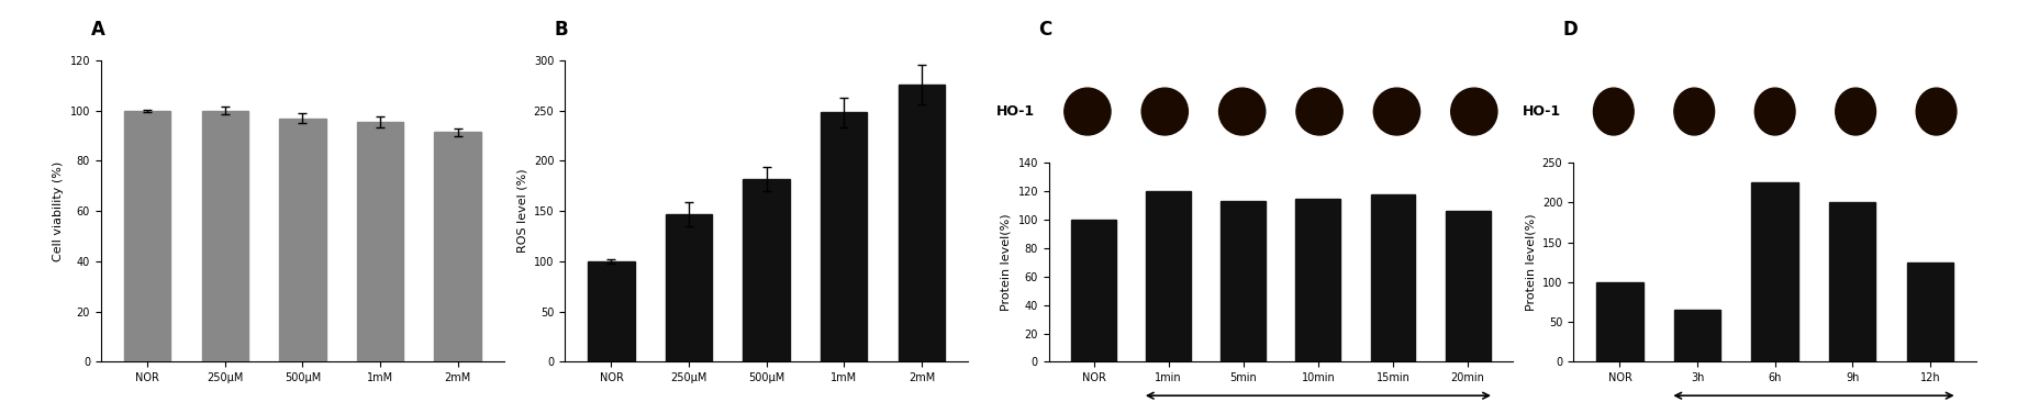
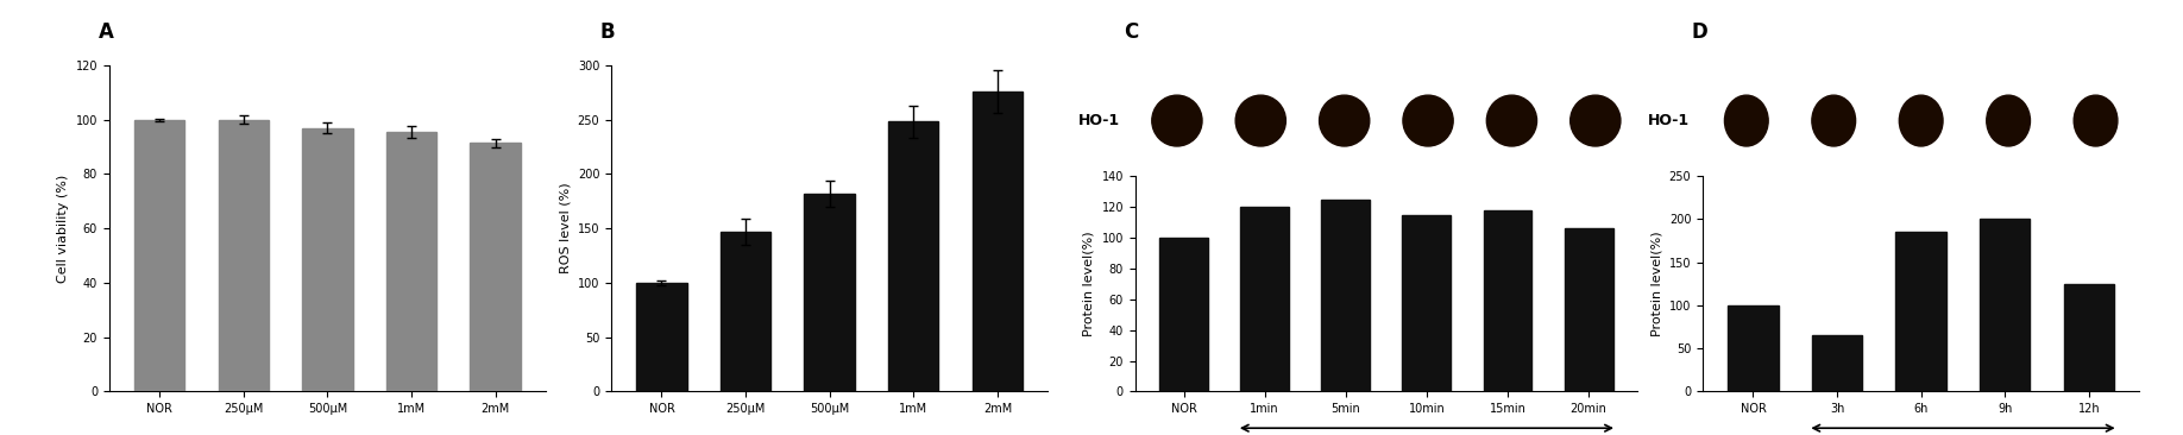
5min: 113 -> 125
6h: 226 -> 185
